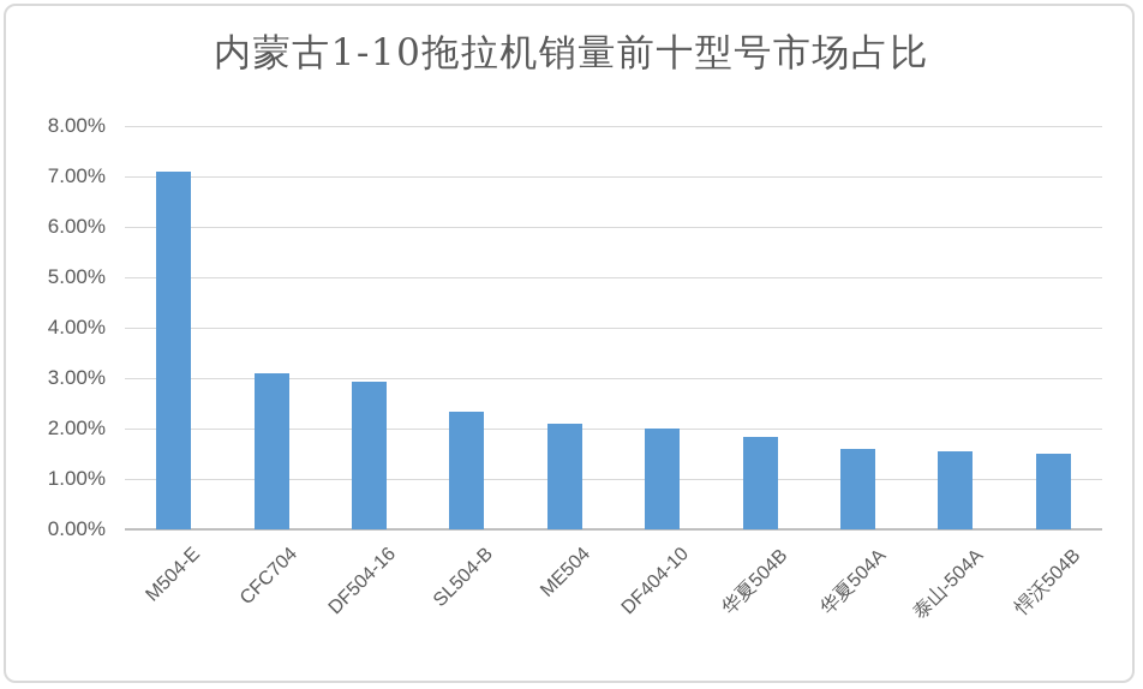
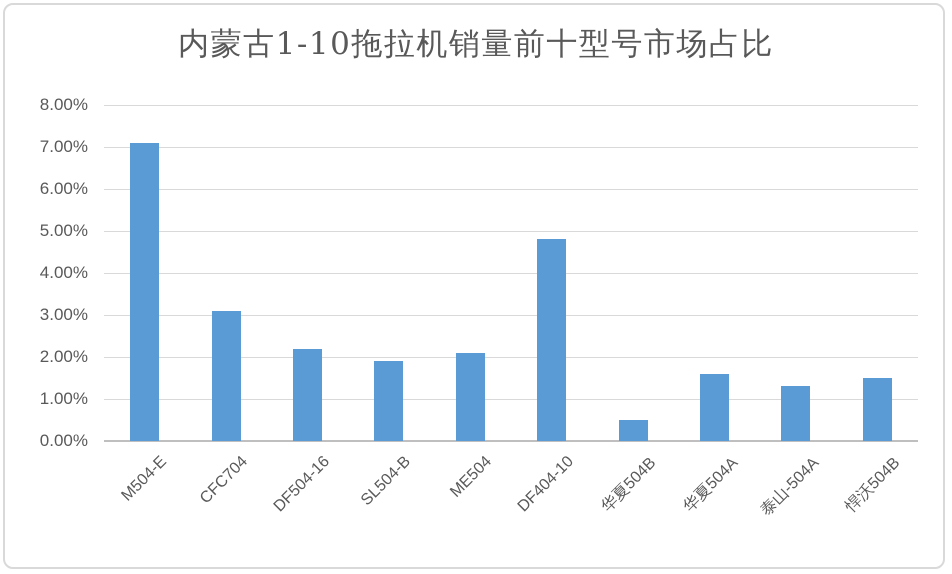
DF504-16: 2.9% -> 2.2%
SL504-B: 2.3% -> 1.9%
DF404-10: 2.0% -> 4.8%
华夏504B: 1.8% -> 0.5%
泰山-504A: 1.6% -> 1.3%
